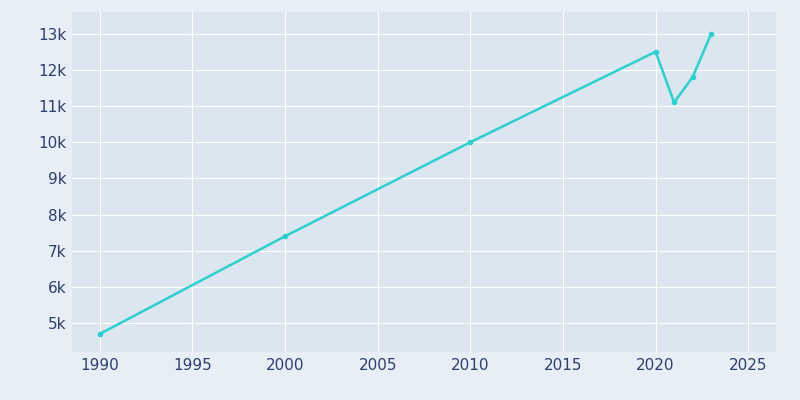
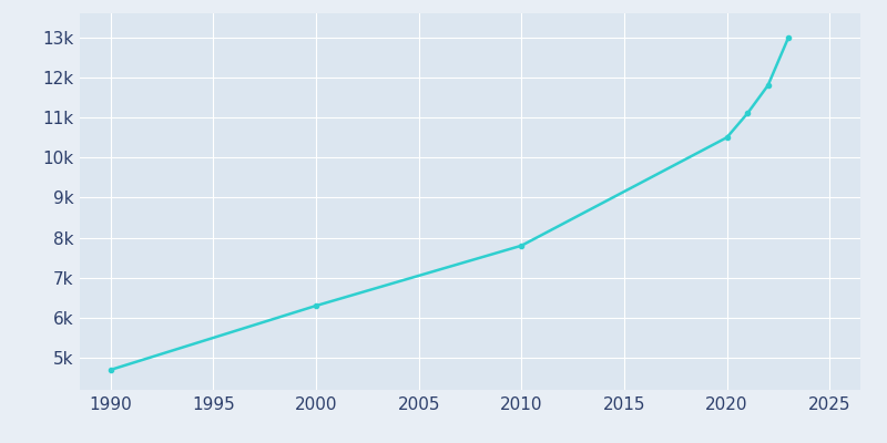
2000: 7.4k -> 6.3k
2010: 10.0k -> 7.8k
2020: 12.5k -> 10.5k
